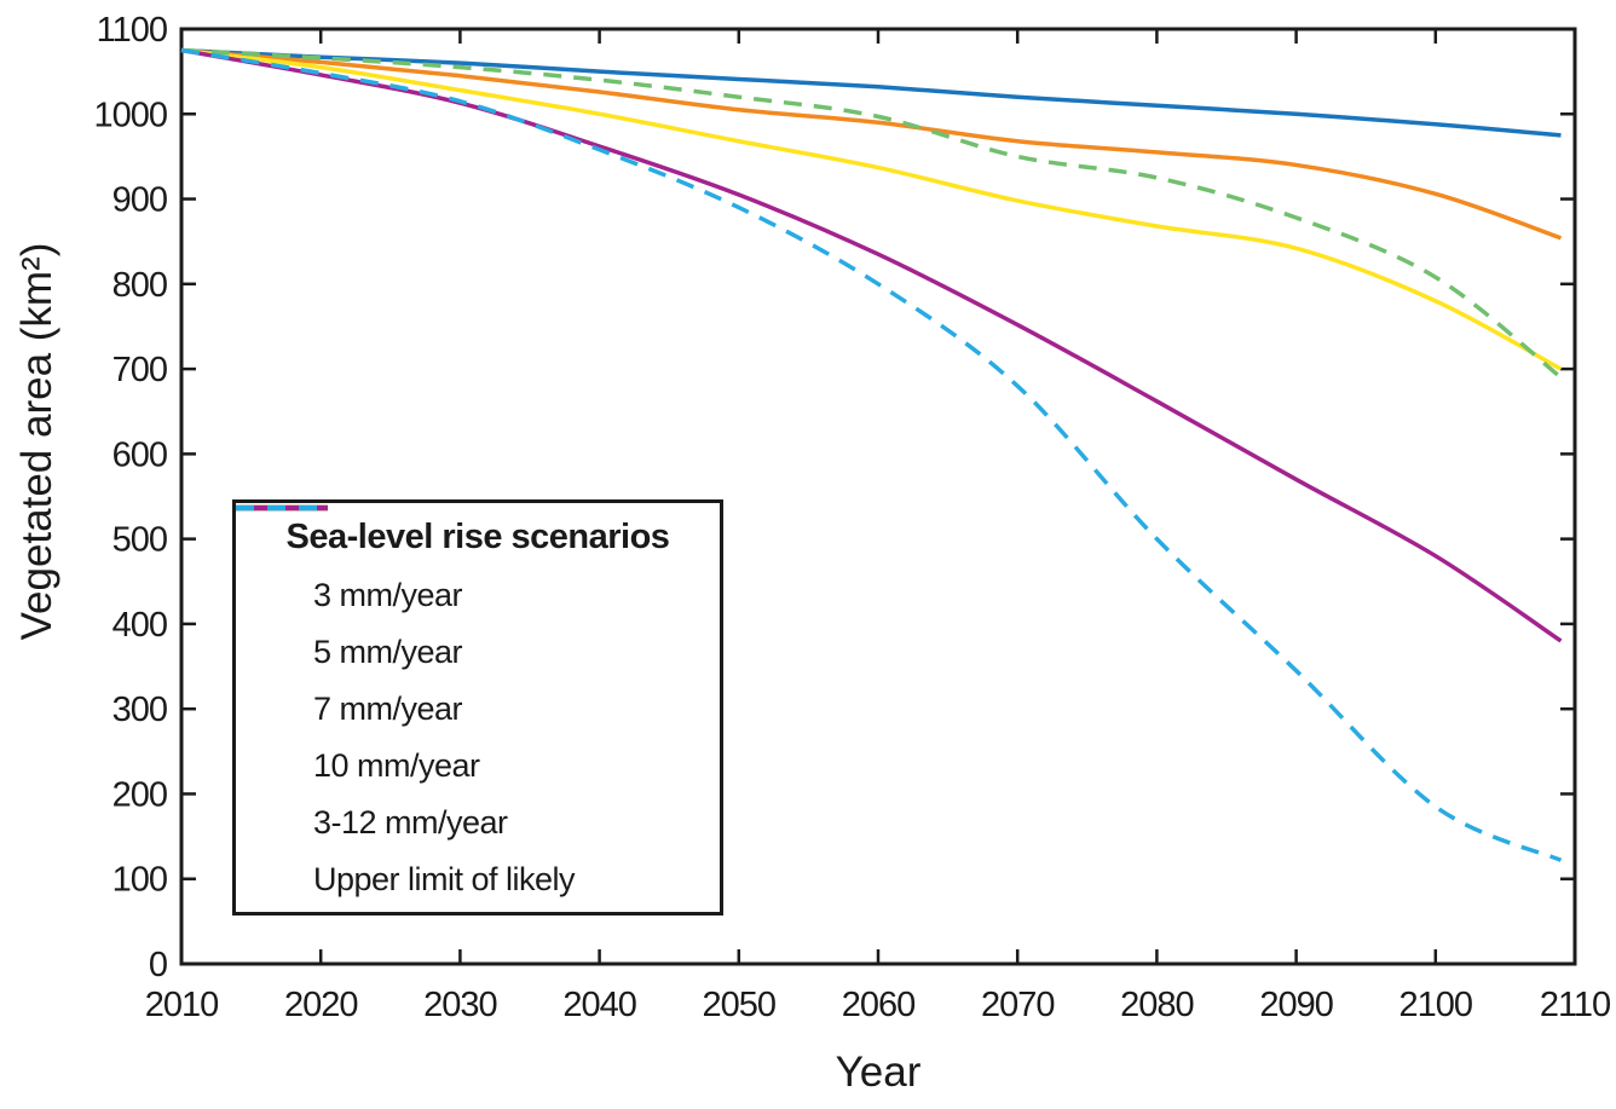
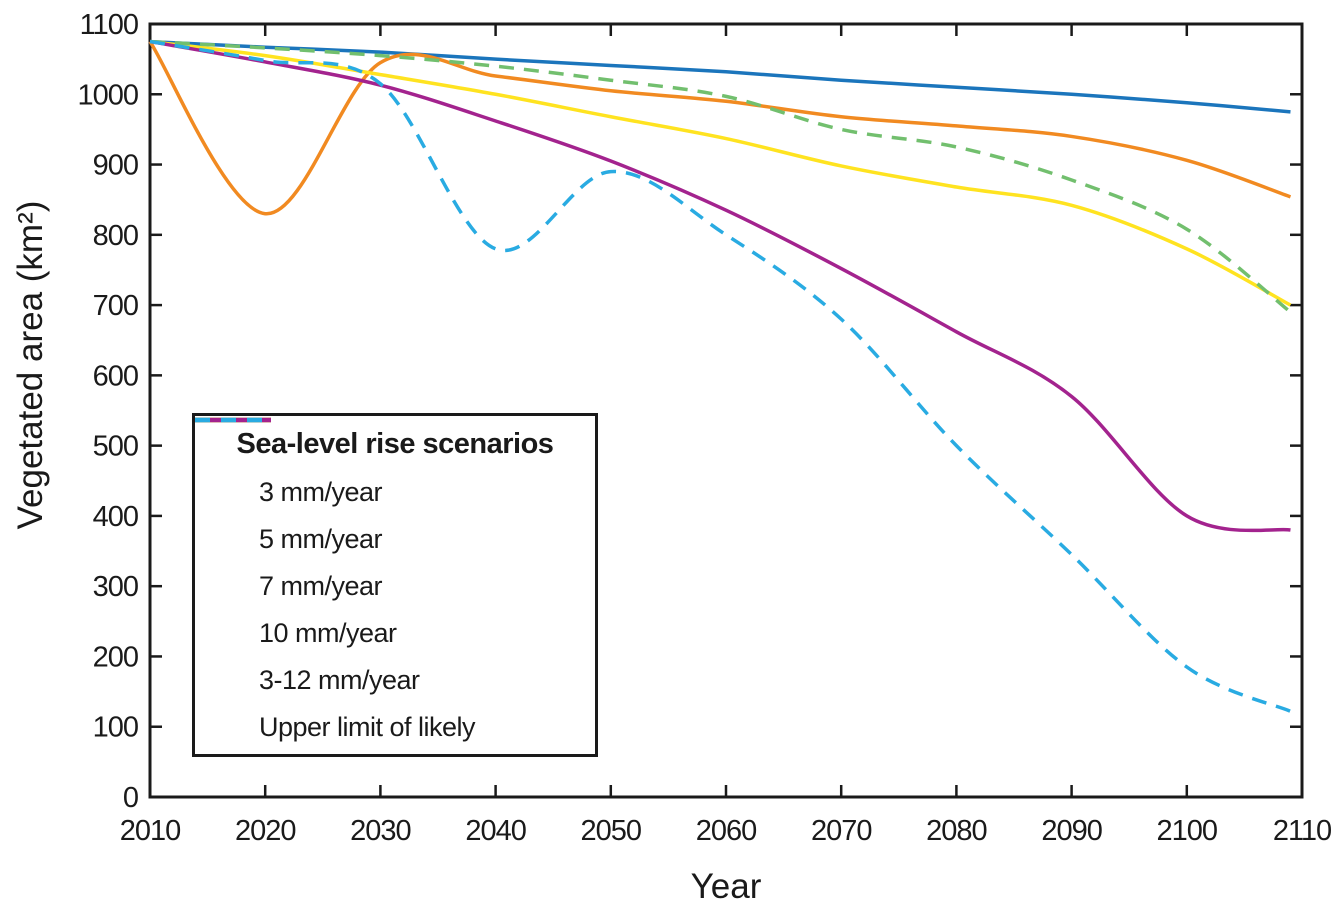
5 mm/year/2020: 1060 -> 830
Upper limit of likely/2040: 960 -> 780
10 mm/year/2100: 480 -> 400
